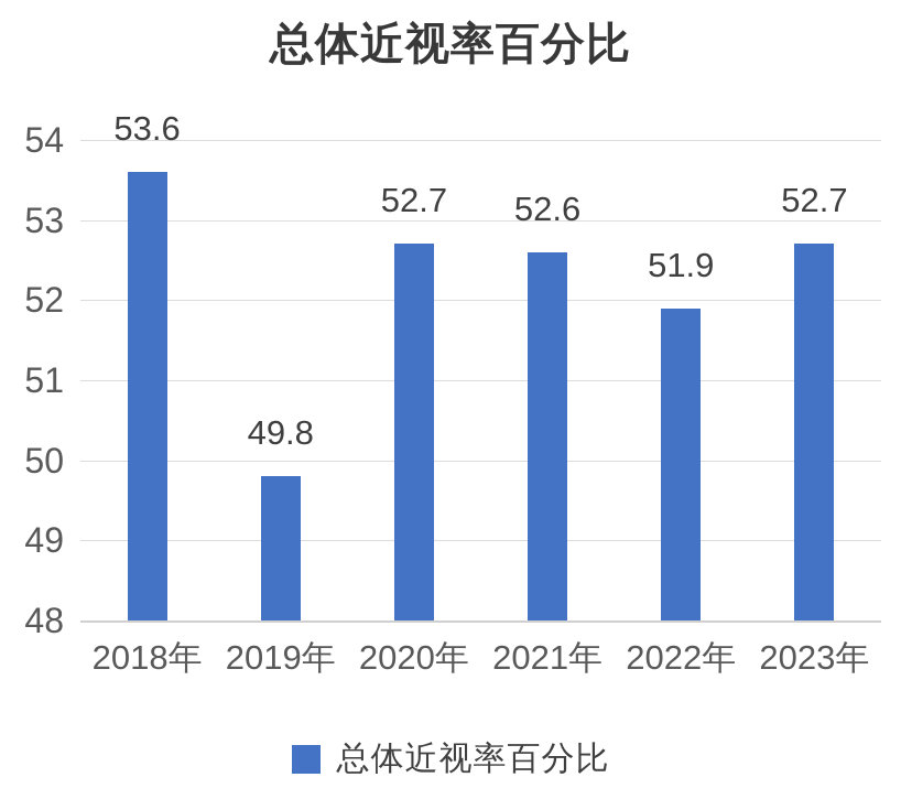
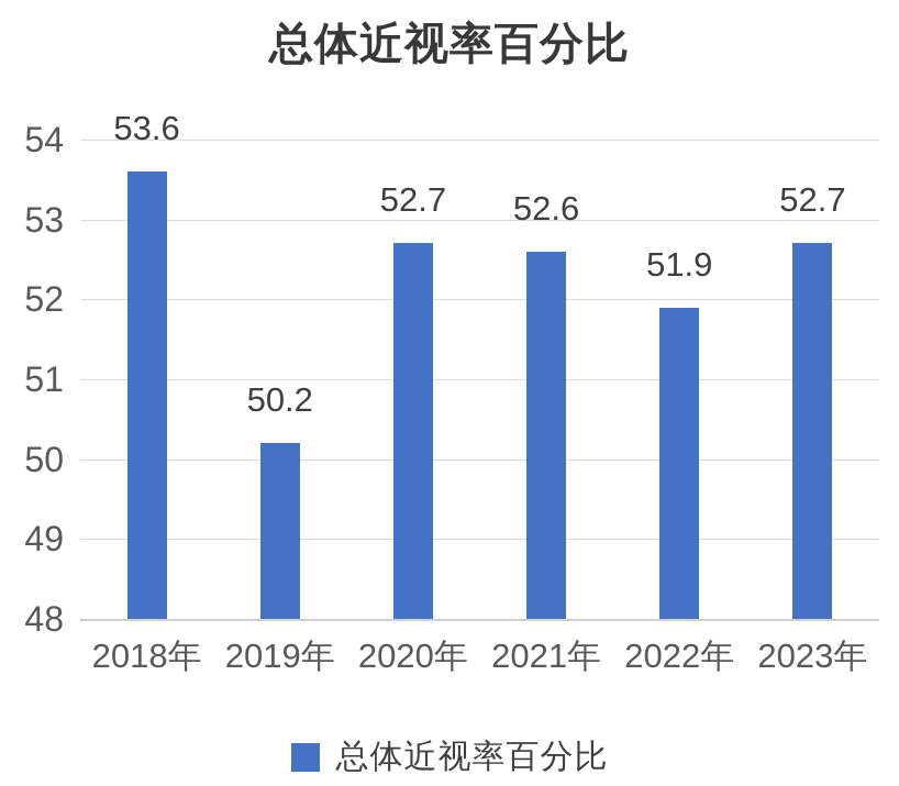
2019年: 49.8 -> 50.2
